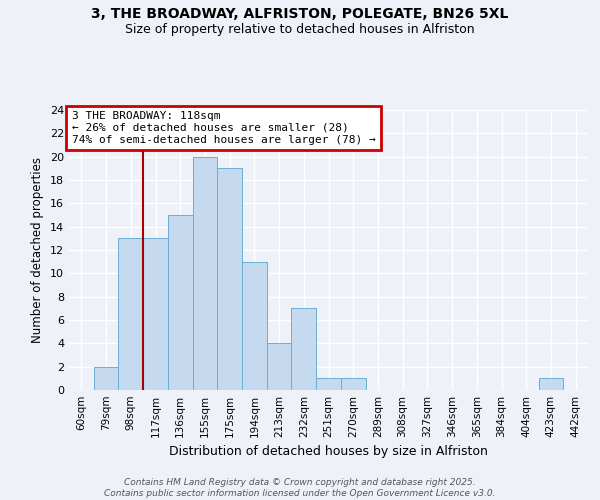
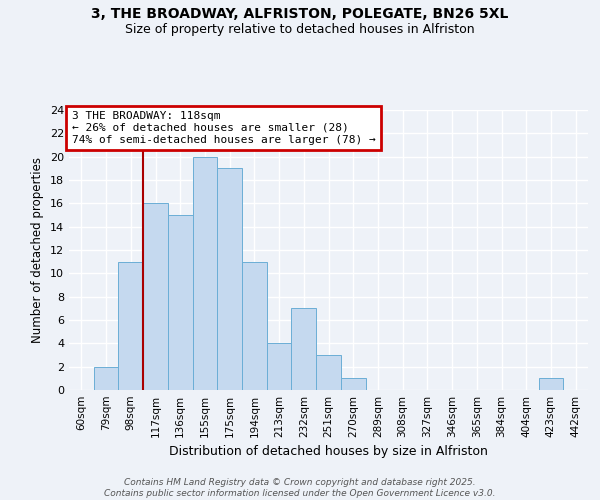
98sqm: 13 -> 11
117sqm: 13 -> 16
251sqm: 1 -> 3
